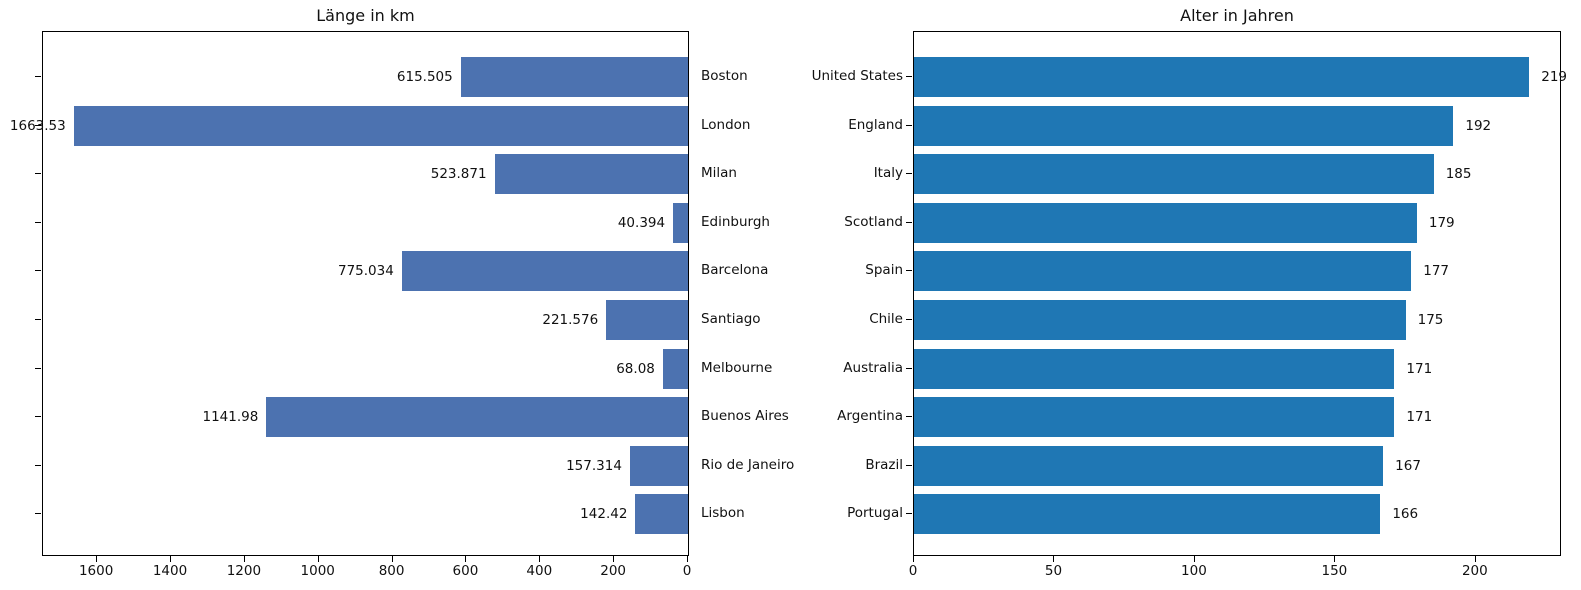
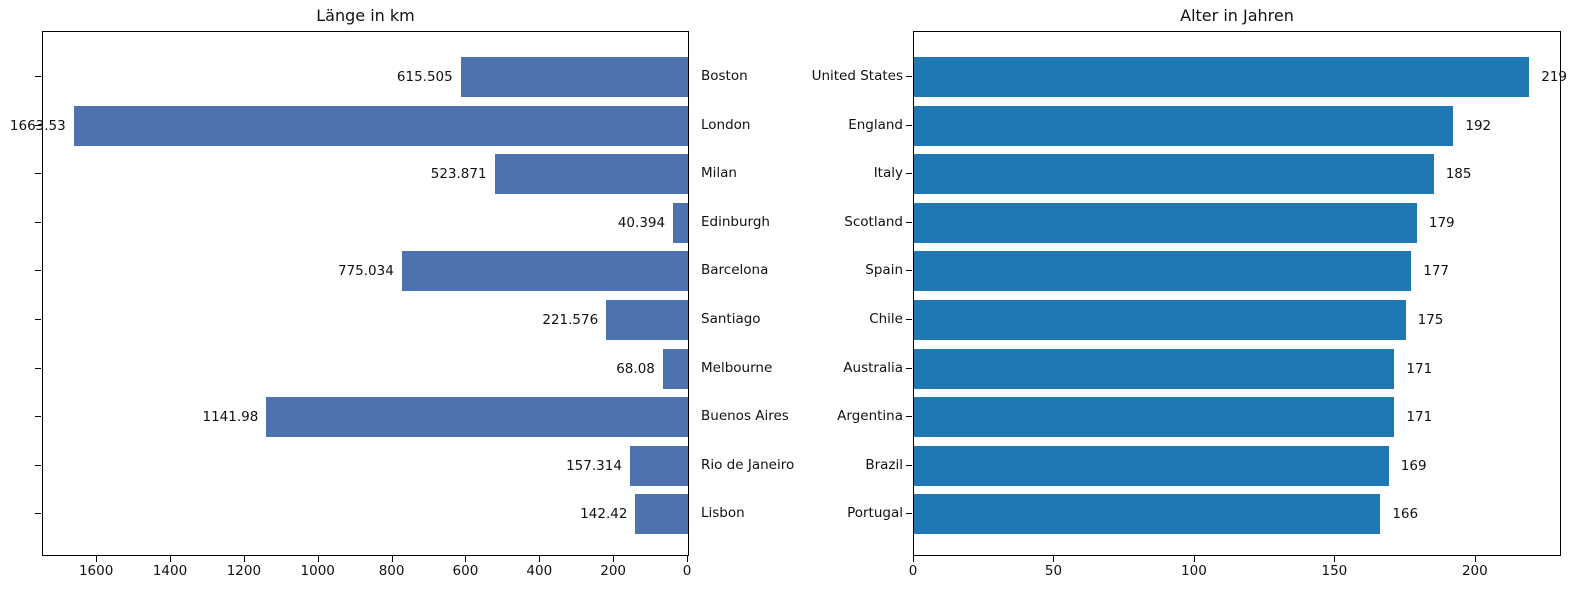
Alter in Jahren/Brazil: 167 -> 169
